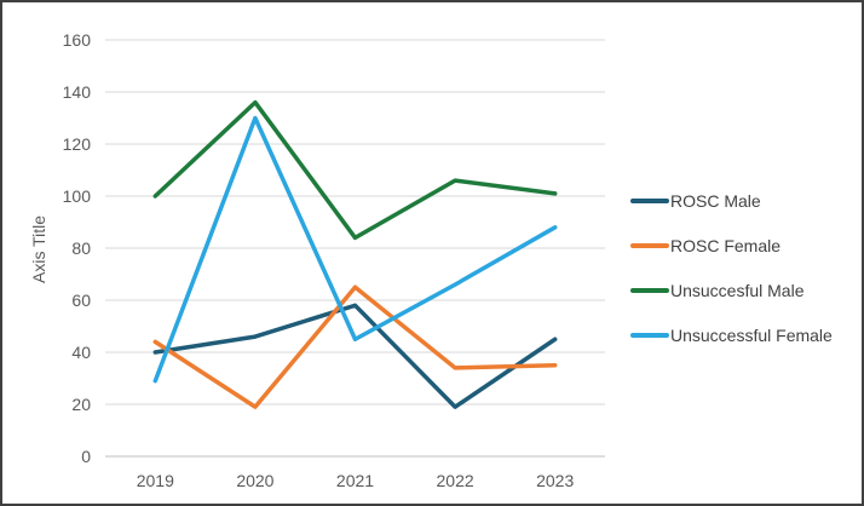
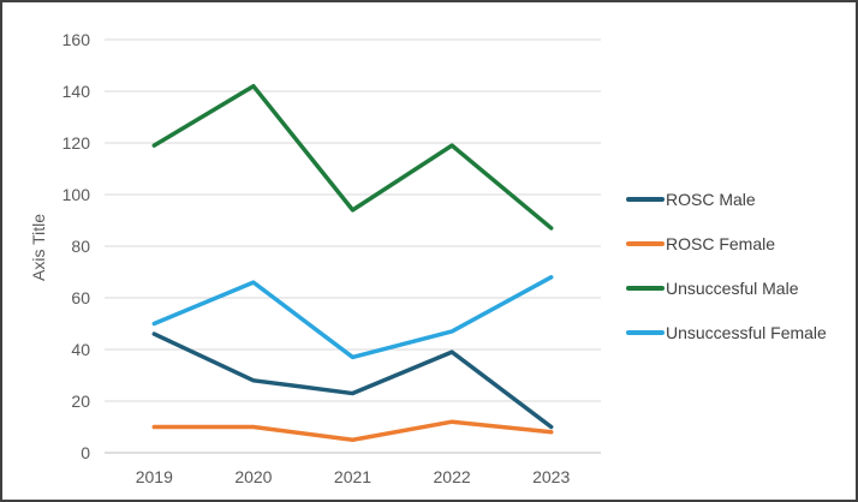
ROSC Male/2019: 40 -> 46
ROSC Female/2019: 44 -> 10
Unsuccesful Male/2019: 100 -> 119
Unsuccessful Female/2019: 29 -> 50
ROSC Male/2020: 46 -> 28
ROSC Female/2020: 19 -> 10
Unsuccesful Male/2020: 136 -> 142
Unsuccessful Female/2020: 130 -> 66
ROSC Male/2021: 58 -> 23
ROSC Female/2021: 65 -> 5
Unsuccesful Male/2021: 84 -> 94
Unsuccessful Female/2021: 45 -> 37
ROSC Male/2022: 19 -> 39
ROSC Female/2022: 34 -> 12
Unsuccesful Male/2022: 106 -> 119
Unsuccessful Female/2022: 66 -> 47
ROSC Male/2023: 45 -> 10
ROSC Female/2023: 35 -> 8
Unsuccesful Male/2023: 101 -> 87
Unsuccessful Female/2023: 88 -> 68
